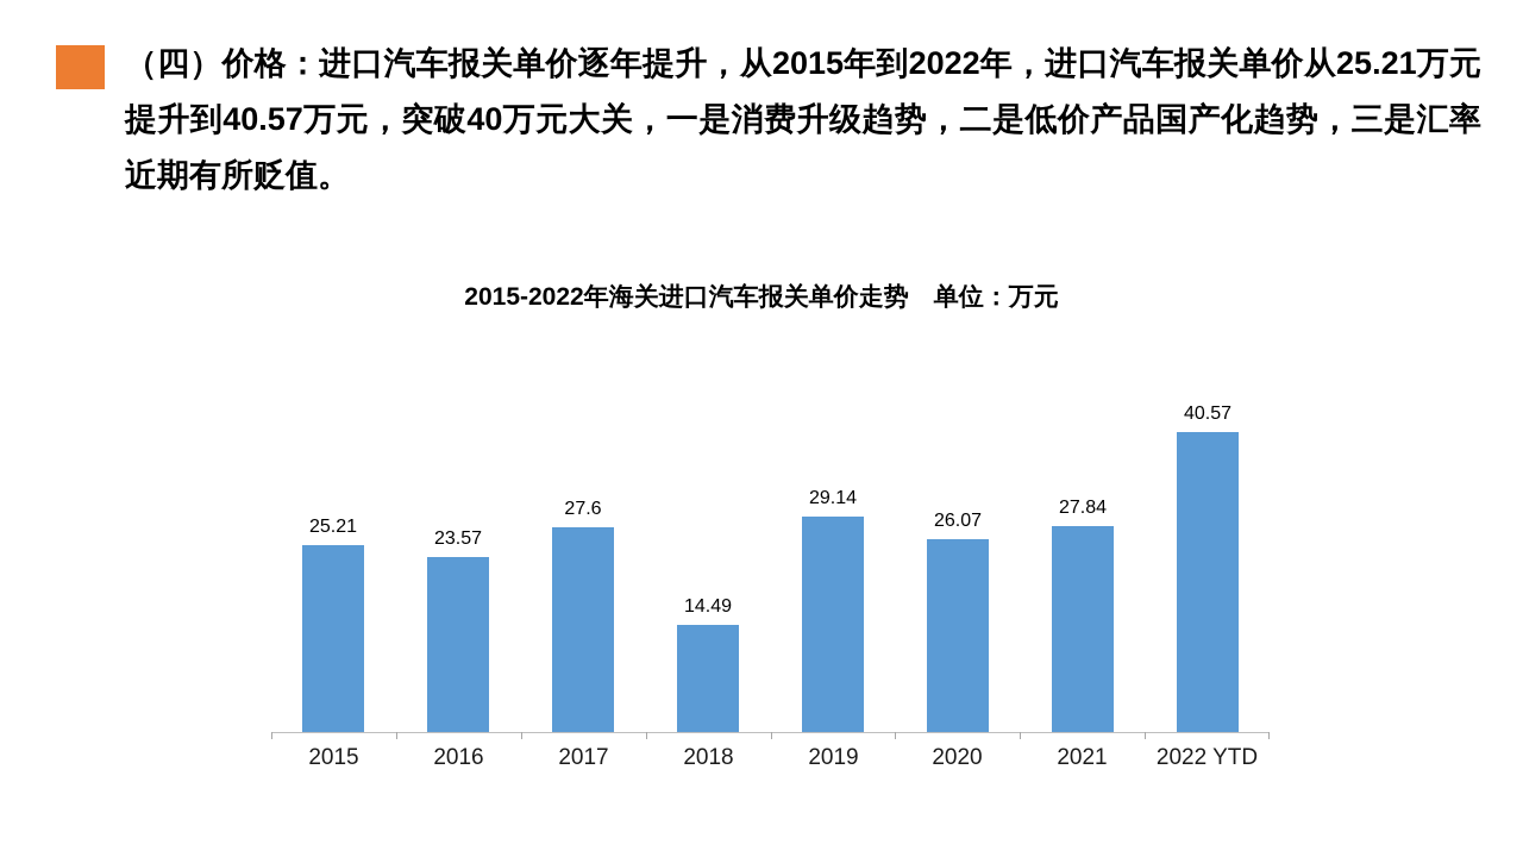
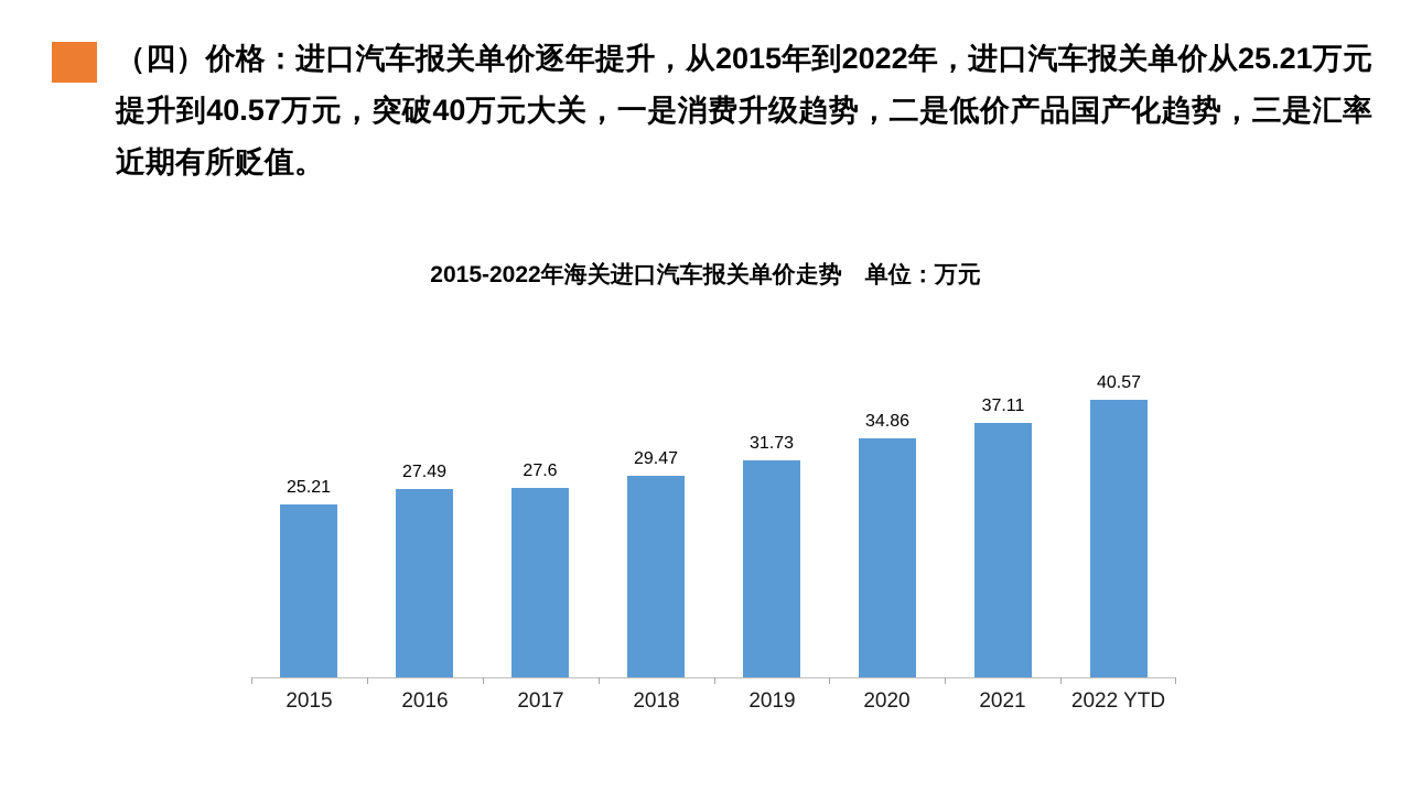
2016: 23.57 -> 27.49
2018: 14.49 -> 29.47
2019: 29.14 -> 31.73
2020: 26.07 -> 34.86
2021: 27.84 -> 37.11
